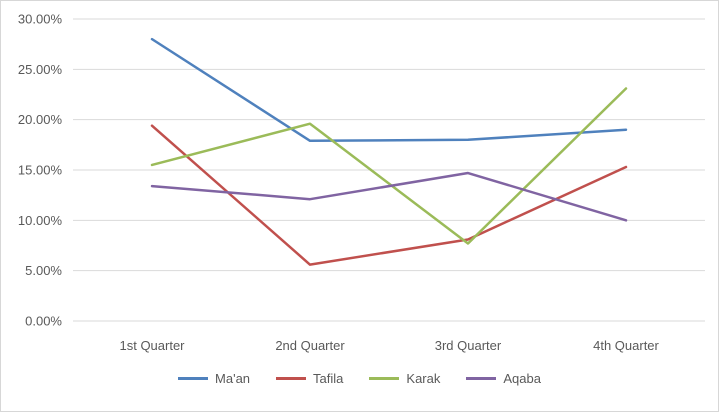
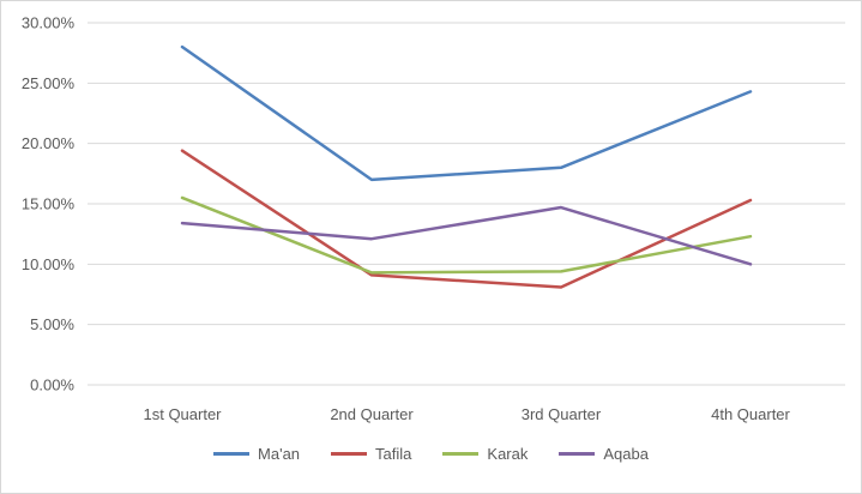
Ma'an/2nd Quarter: 17.9% -> 17.0%
Tafila/2nd Quarter: 5.6% -> 9.1%
Karak/2nd Quarter: 19.6% -> 9.3%
Karak/3rd Quarter: 7.7% -> 9.4%
Ma'an/4th Quarter: 19.0% -> 24.3%
Karak/4th Quarter: 23.1% -> 12.3%
